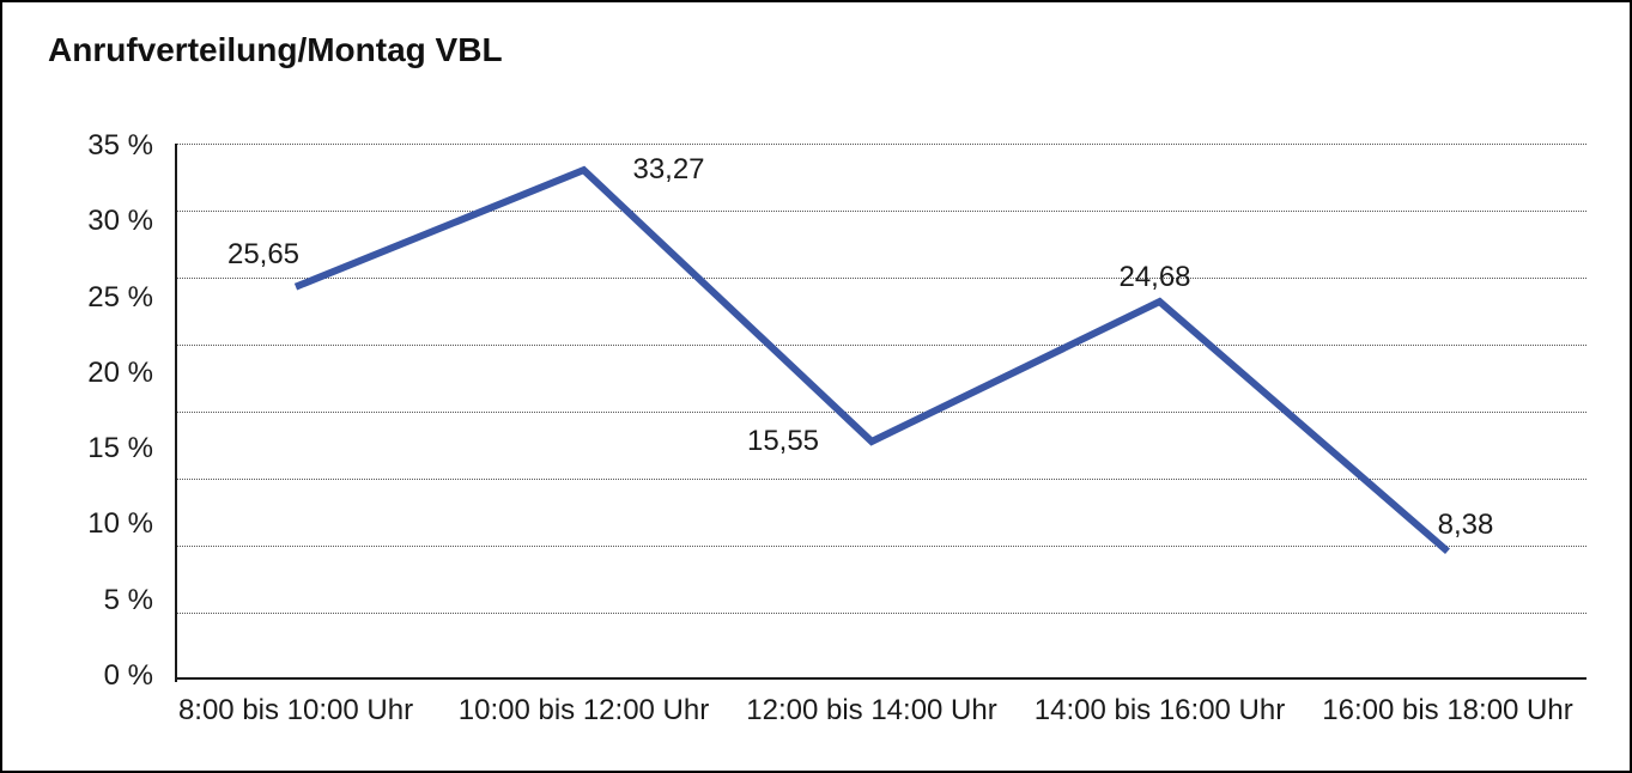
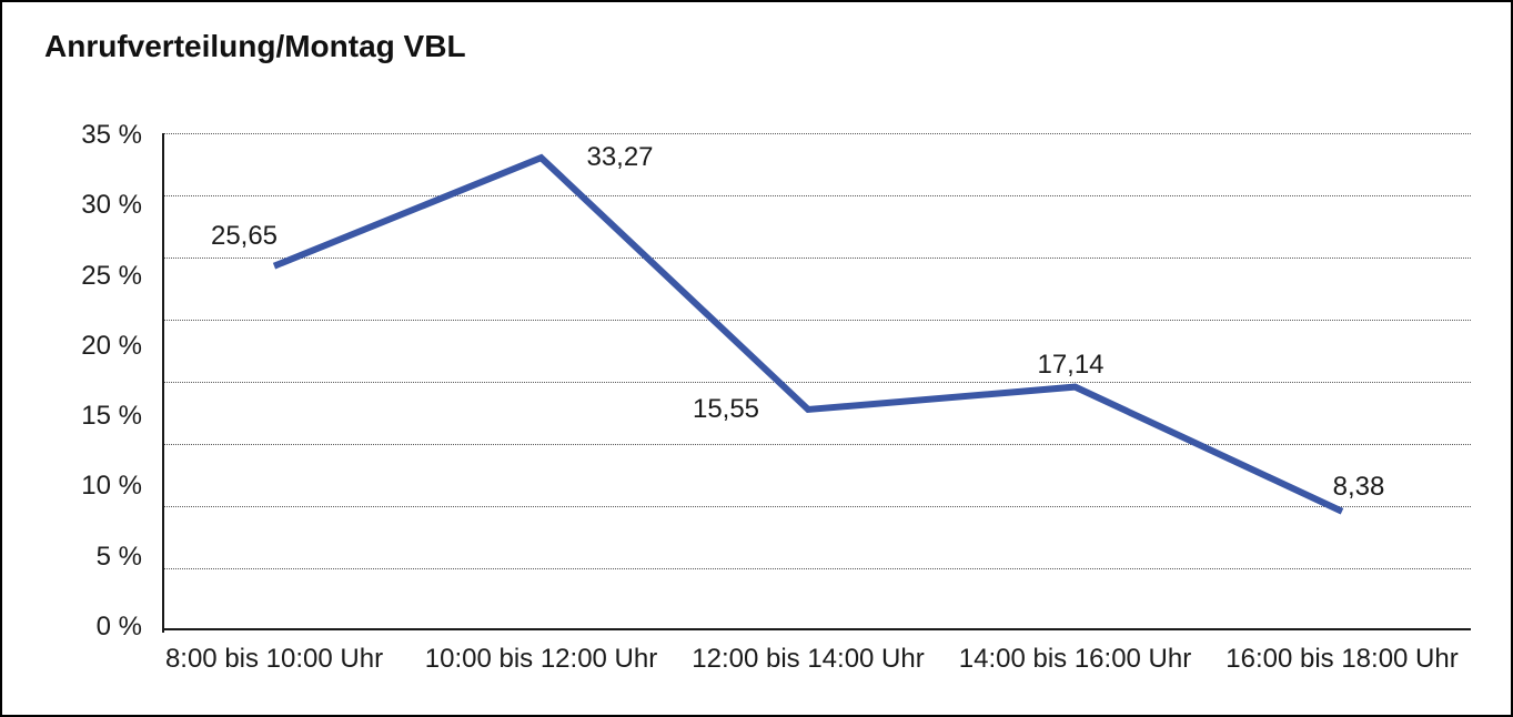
14:00 bis 16:00 Uhr: 24,68 -> 17,14
